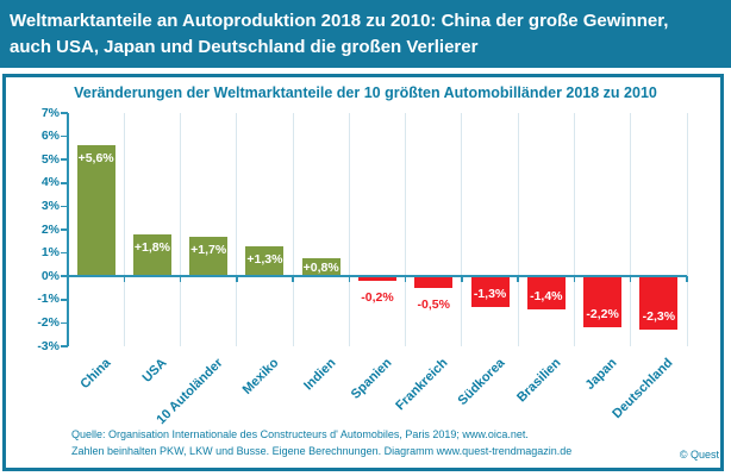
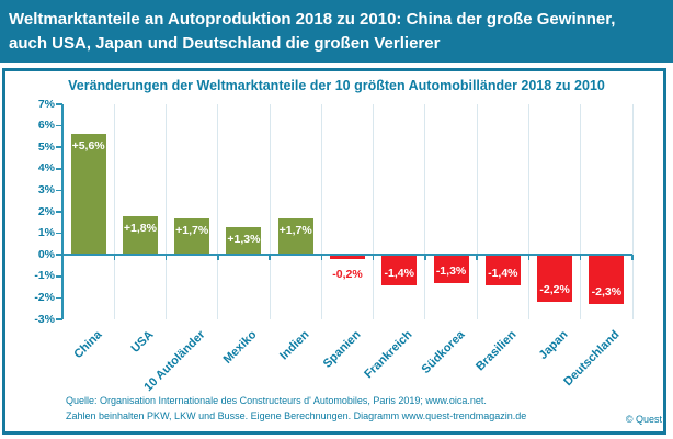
Indien: +0,8% -> +1,7%
Frankreich: -0,5% -> -1,4%
